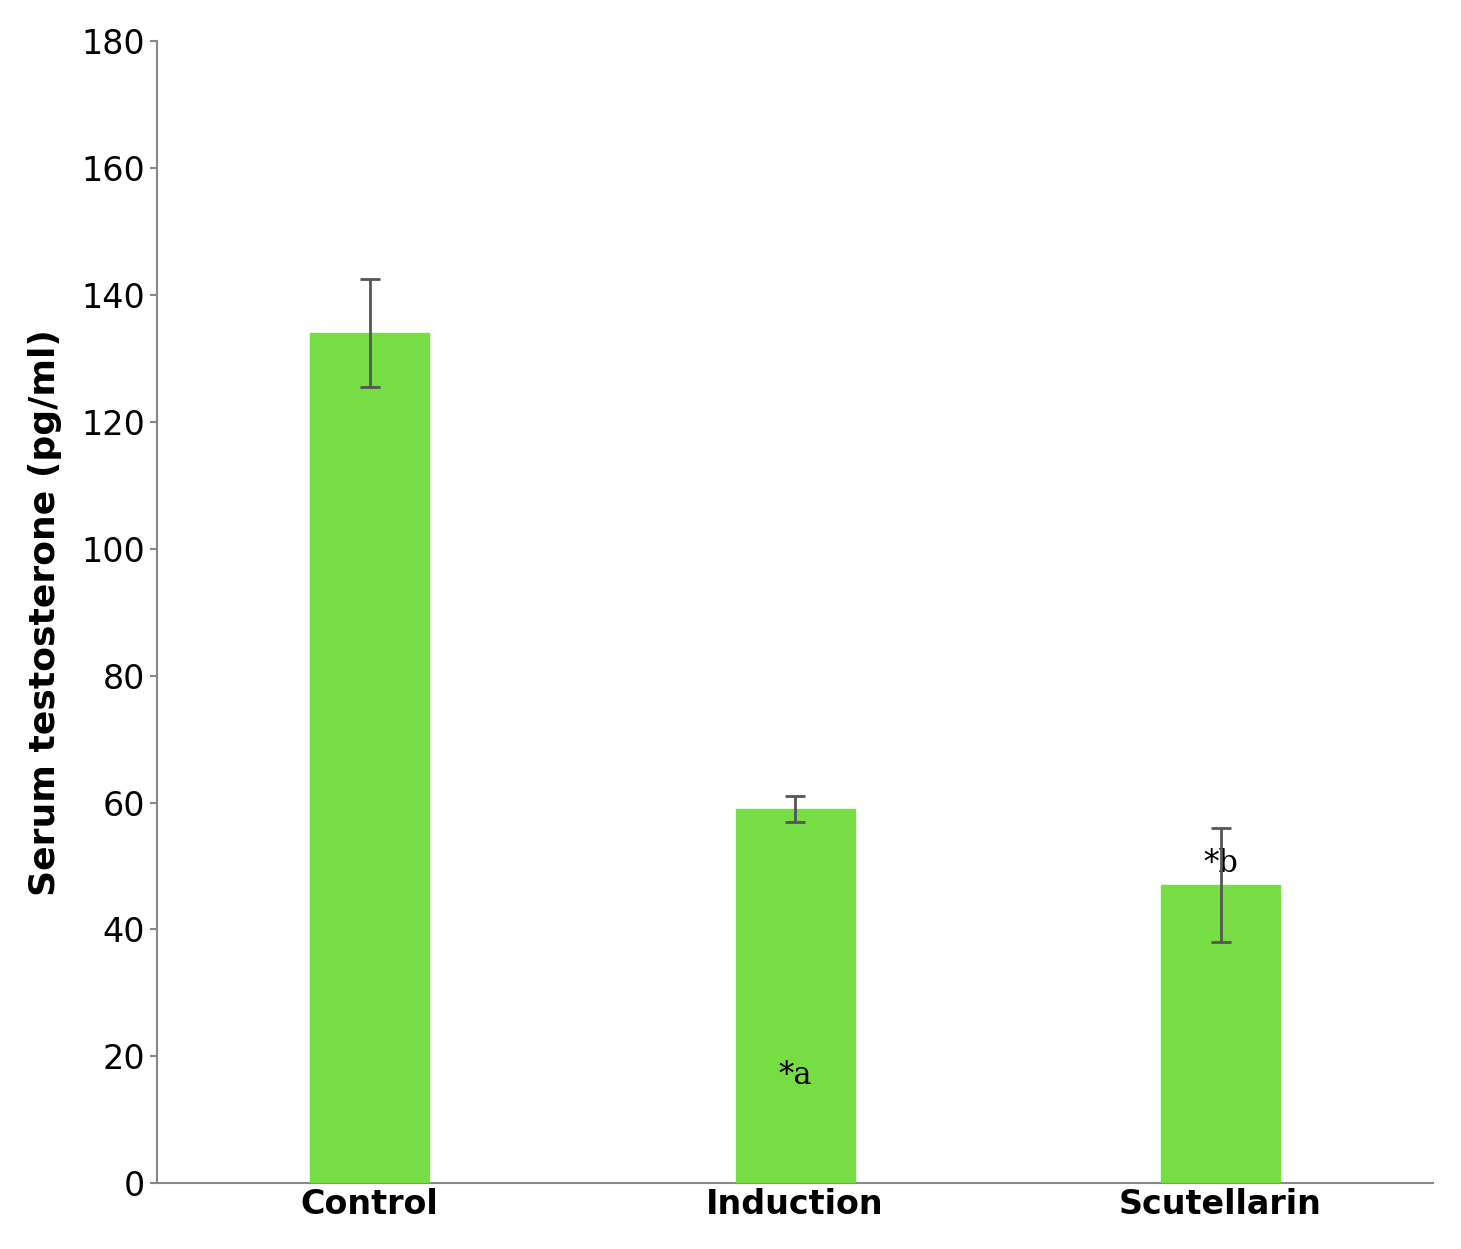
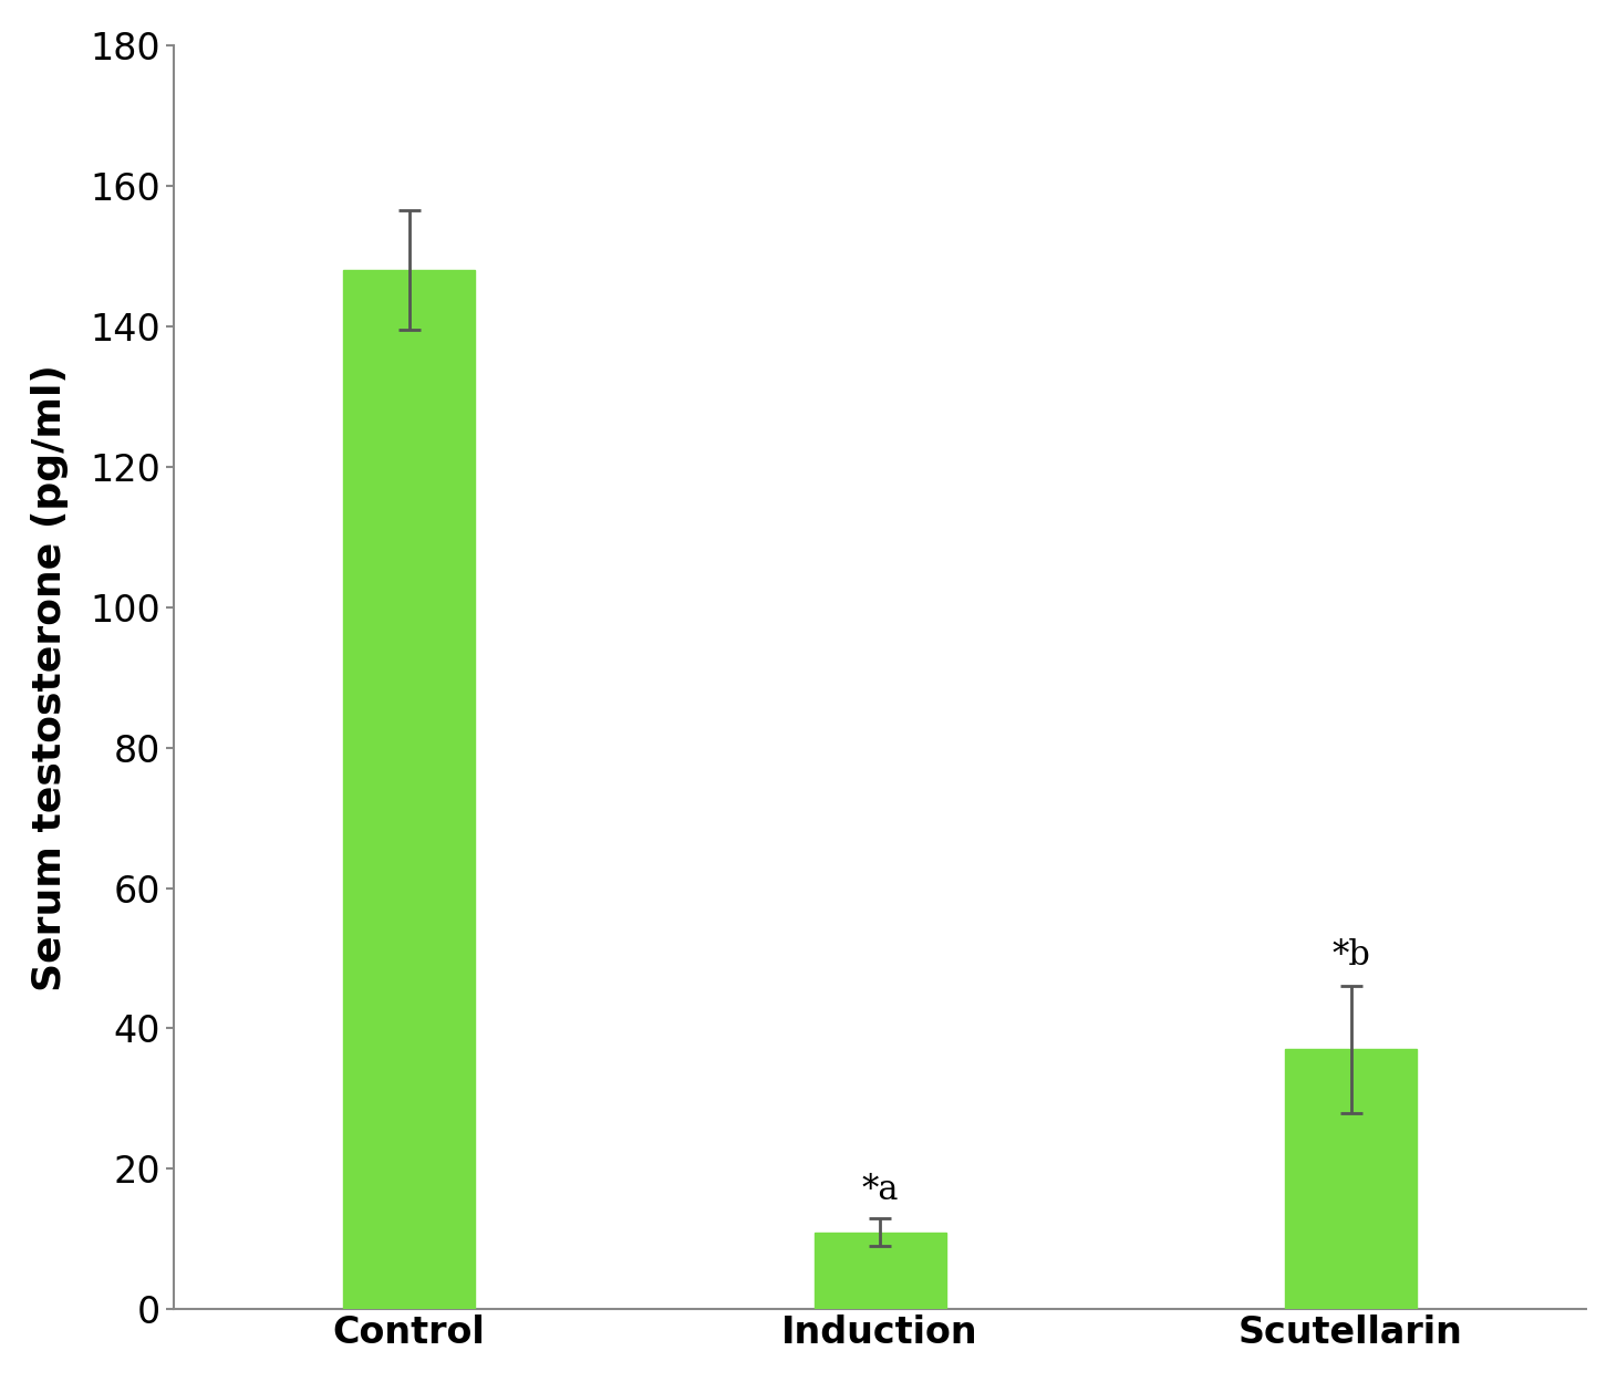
Control: 134 -> 148
Induction: 59 -> 11
Scutellarin: 47 -> 37
